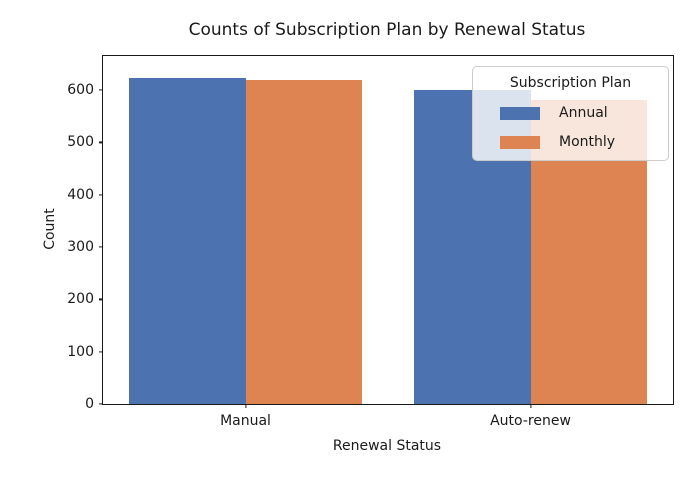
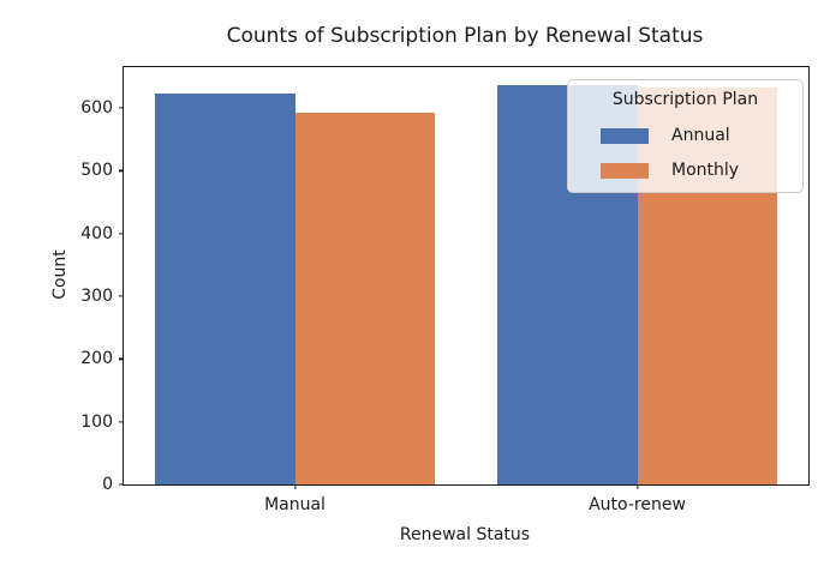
Monthly/Manual: 620 -> 590
Annual/Auto-renew: 600 -> 640
Monthly/Auto-renew: 580 -> 630
